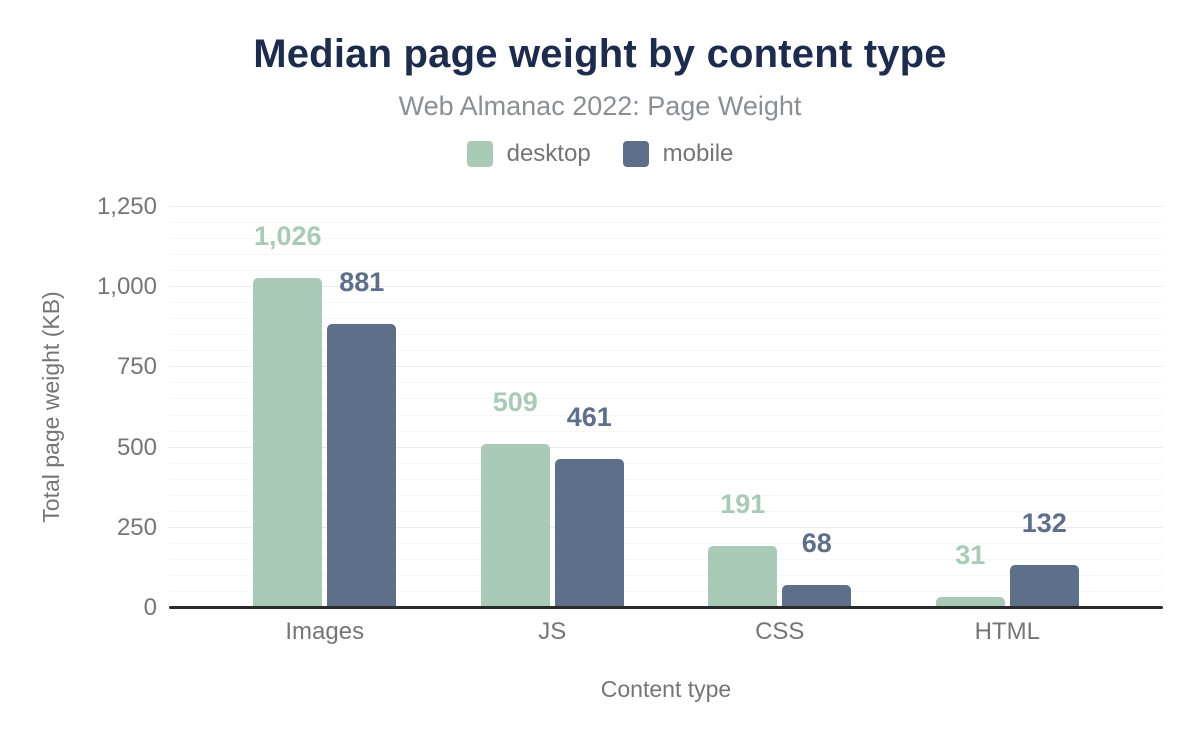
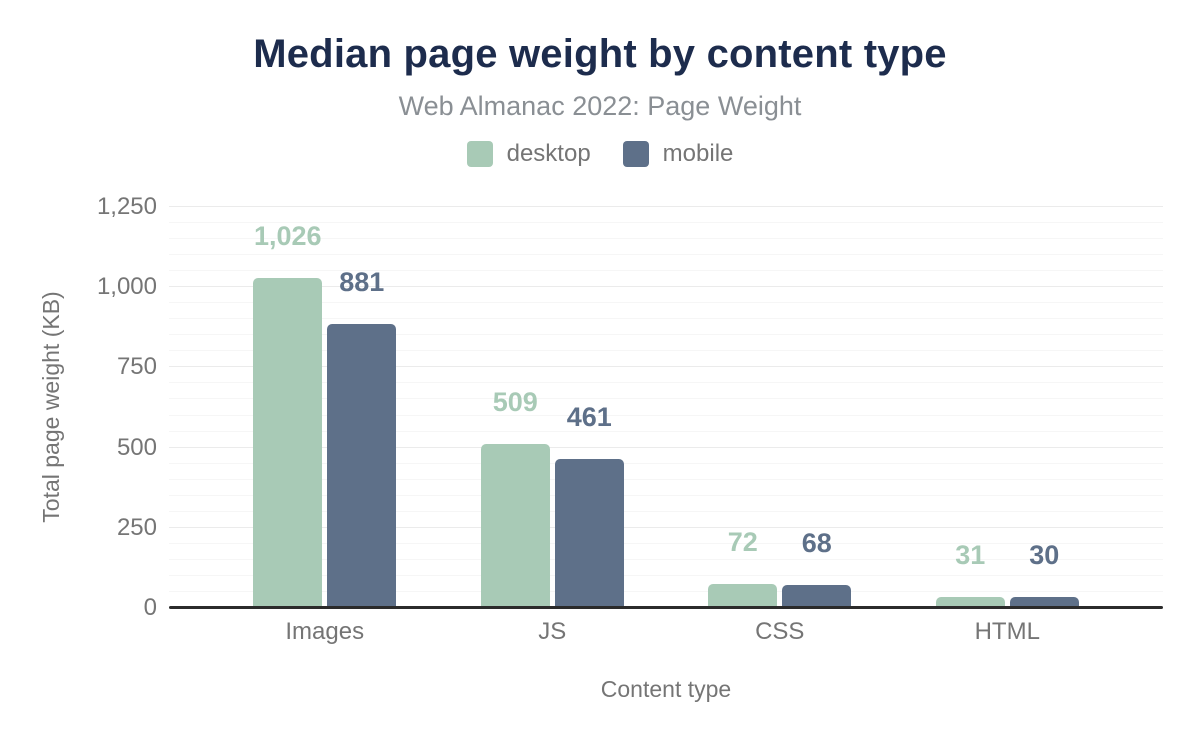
desktop/CSS: 191 -> 72
mobile/HTML: 132 -> 30
